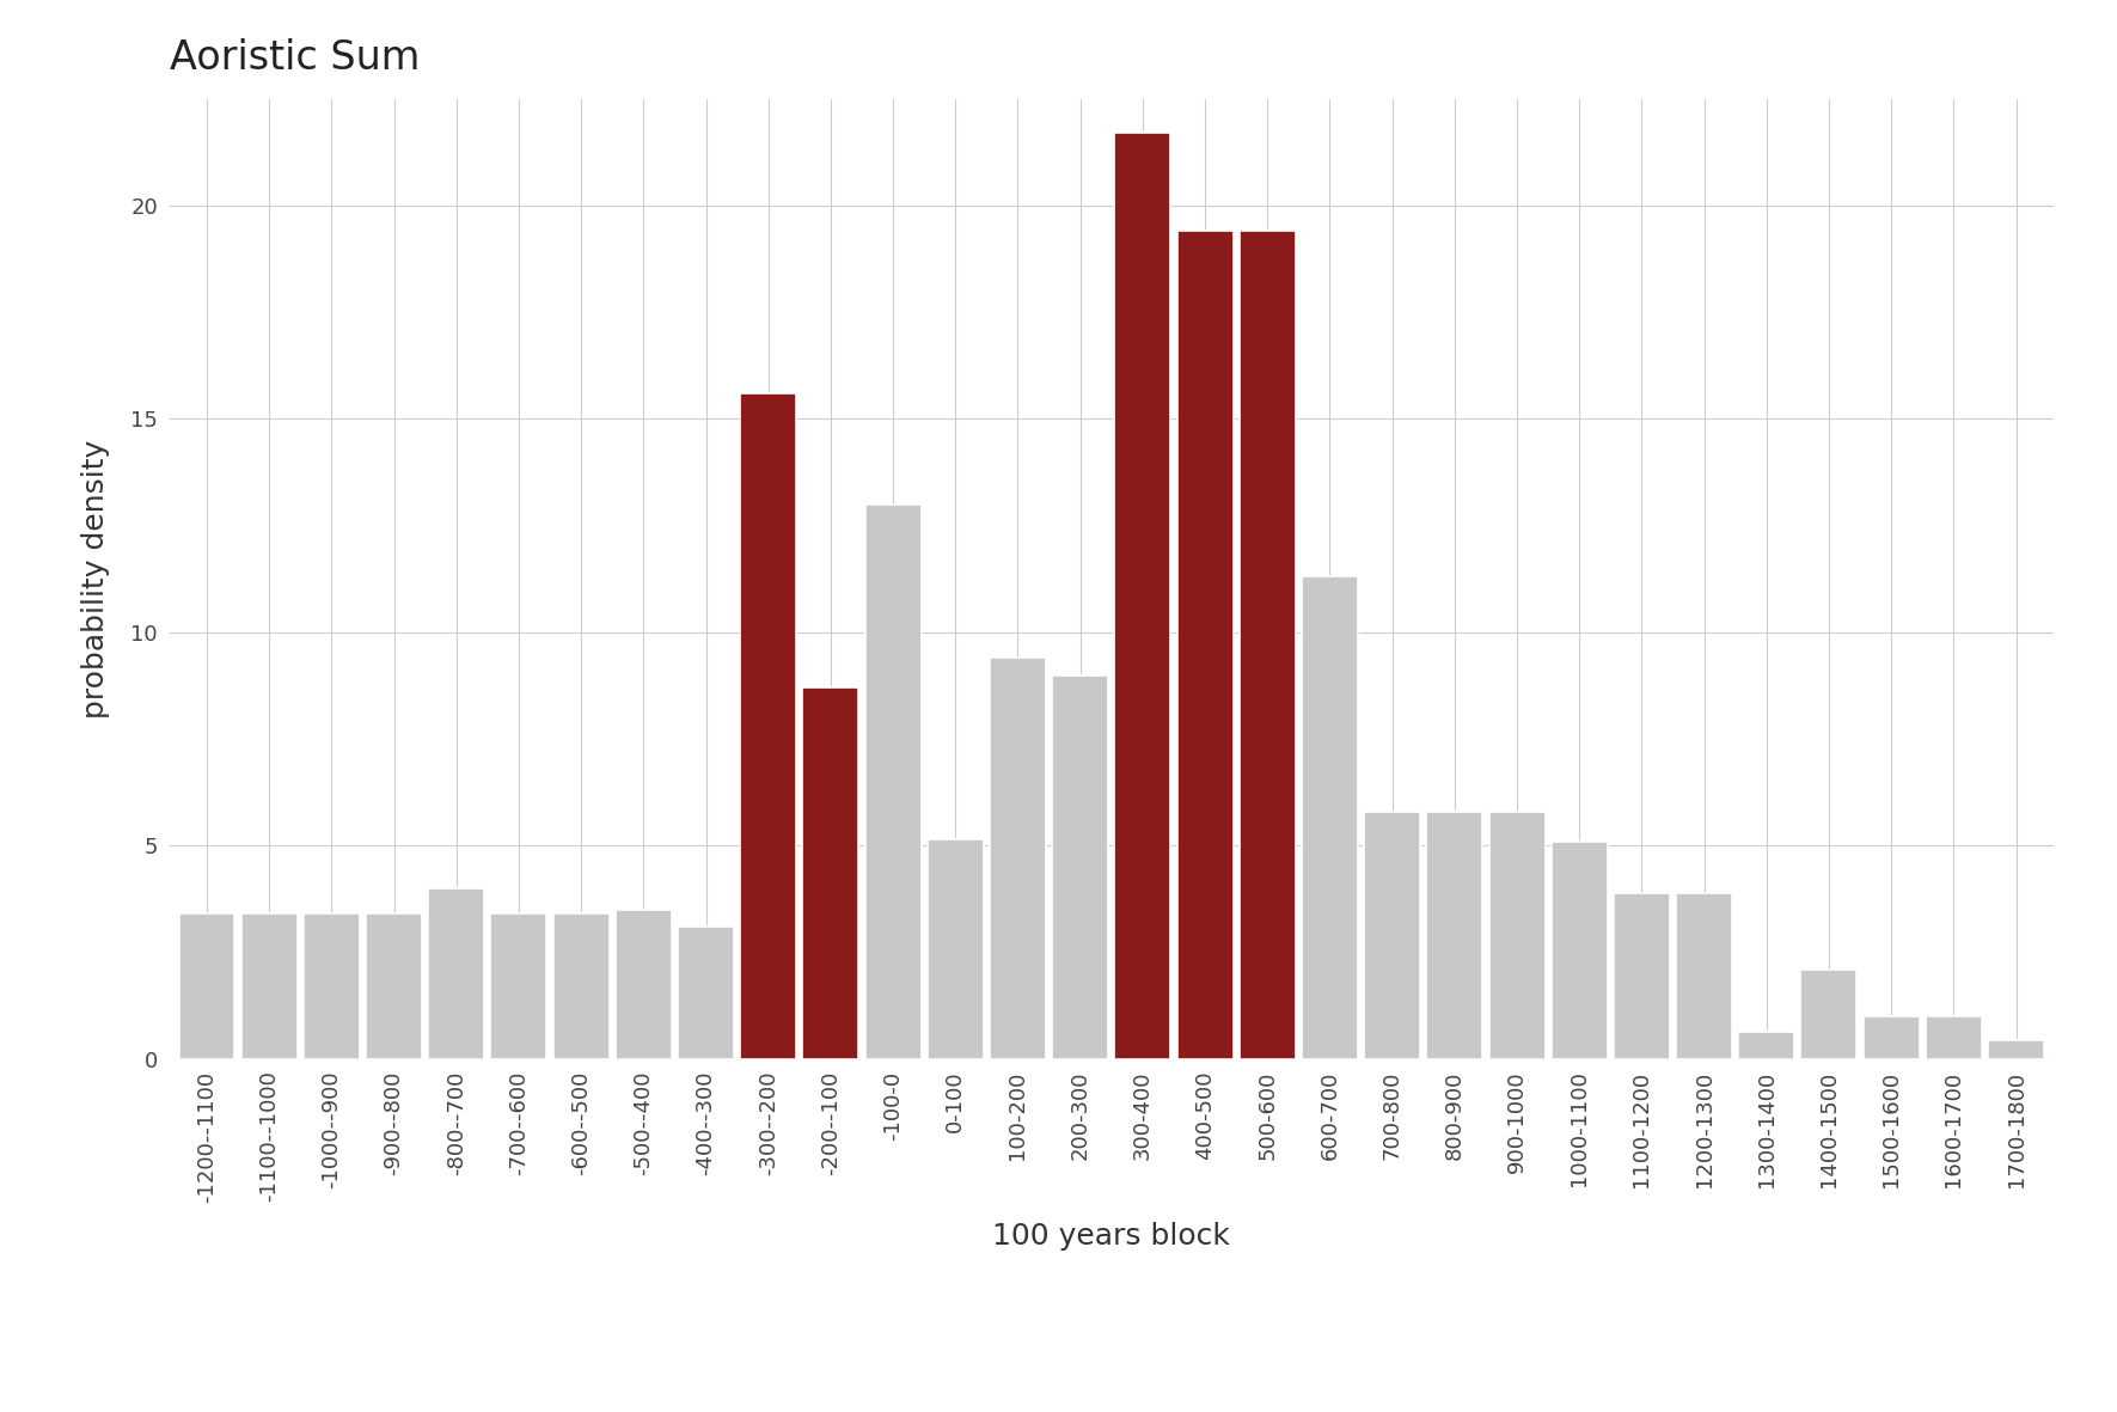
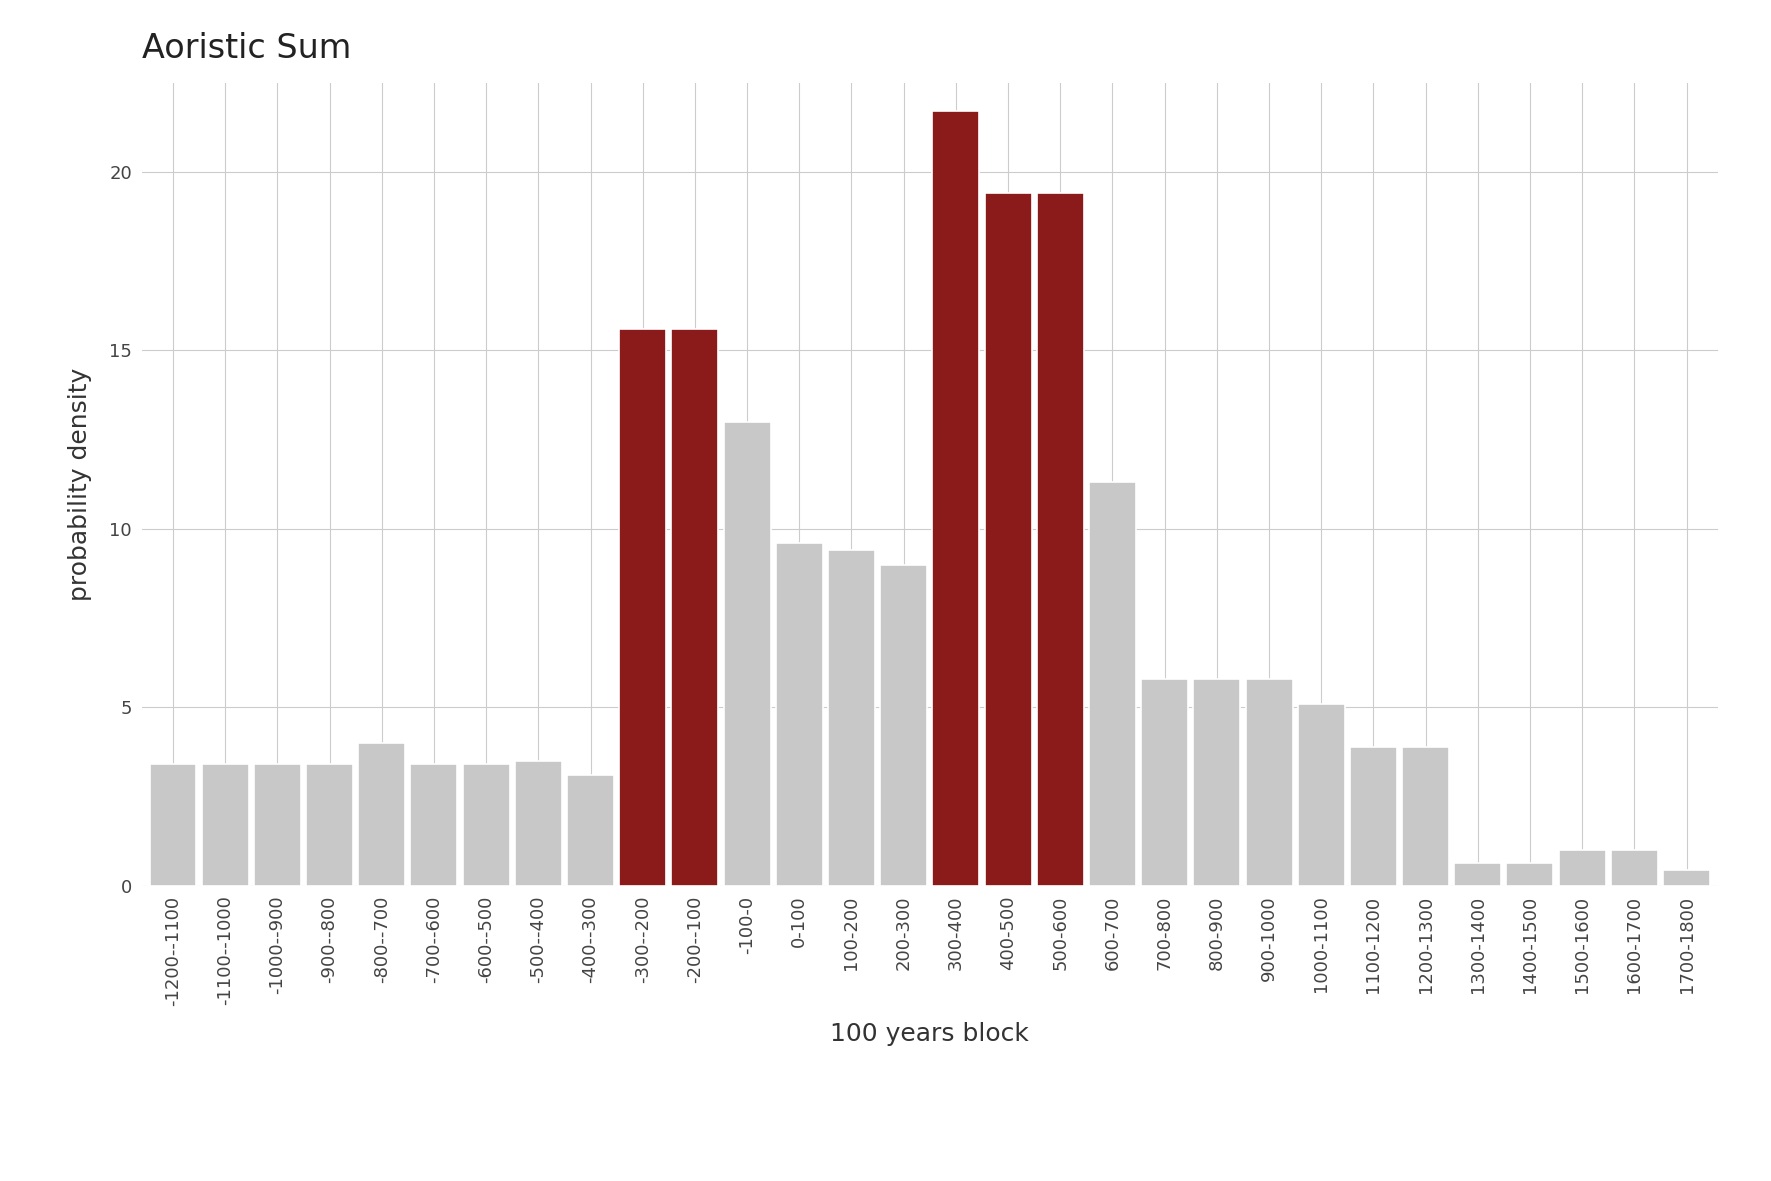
-200--100: 8.70 -> 15.60
0-100: 5.15 -> 9.60
1400-1500: 2.10 -> 0.65
